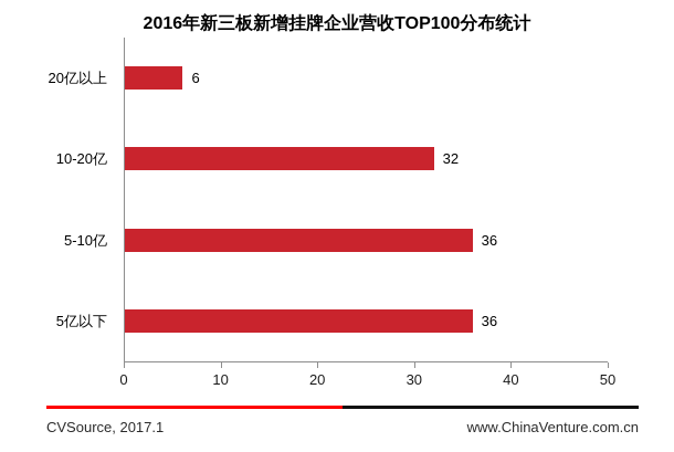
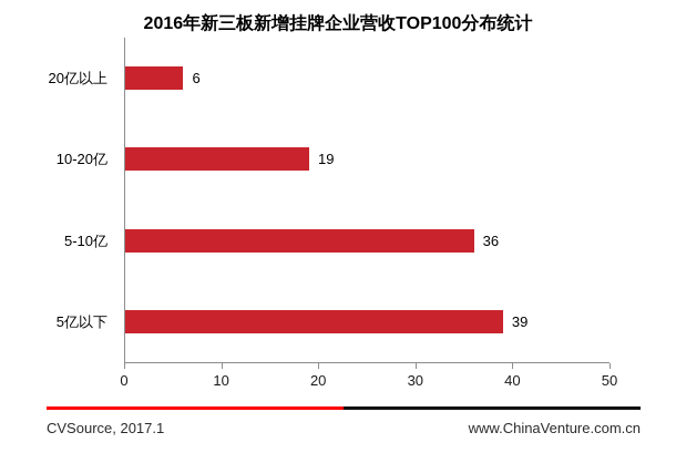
10-20亿: 32 -> 19
5亿以下: 36 -> 39
